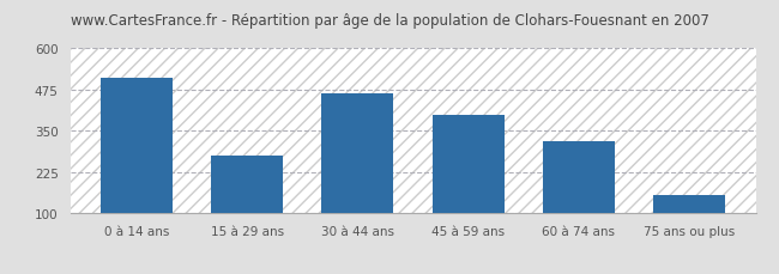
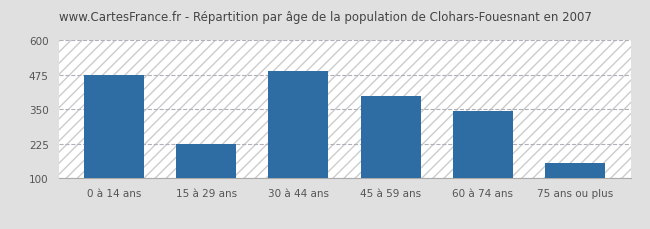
0 à 14 ans: 510 -> 475
15 à 29 ans: 275 -> 225
30 à 44 ans: 465 -> 490
60 à 74 ans: 320 -> 345
